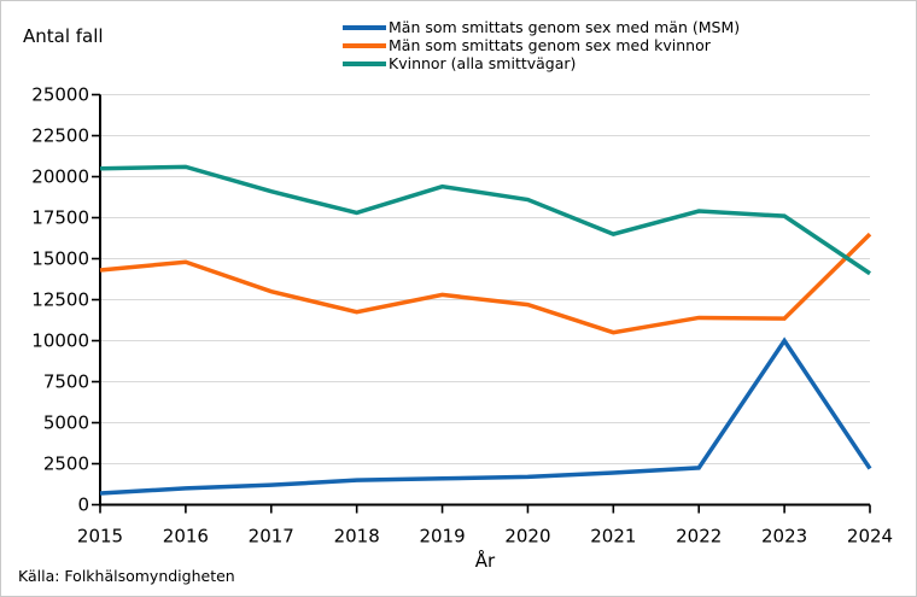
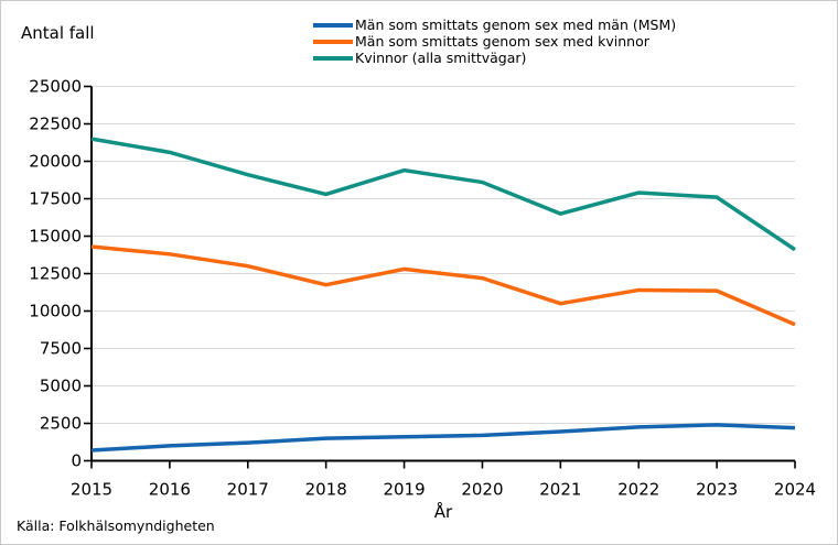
Kvinnor (alla smittvägar)/2015: 20500 -> 21500
Män som smittats genom sex med kvinnor/2016: 14800 -> 13800
Män som smittats genom sex med män (MSM)/2023: 10000 -> 2400
Män som smittats genom sex med kvinnor/2024: 16500 -> 9100
